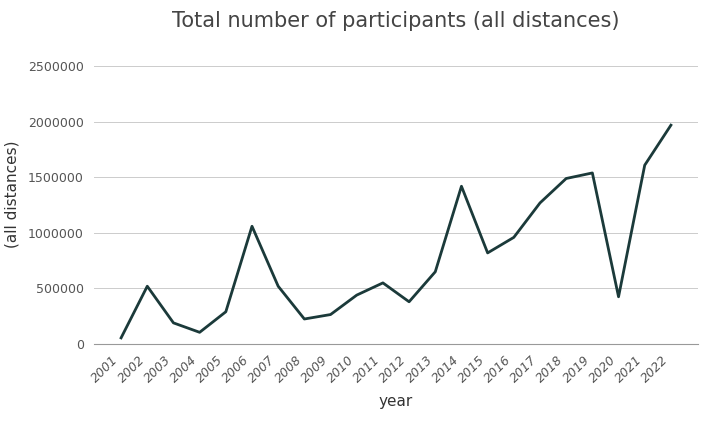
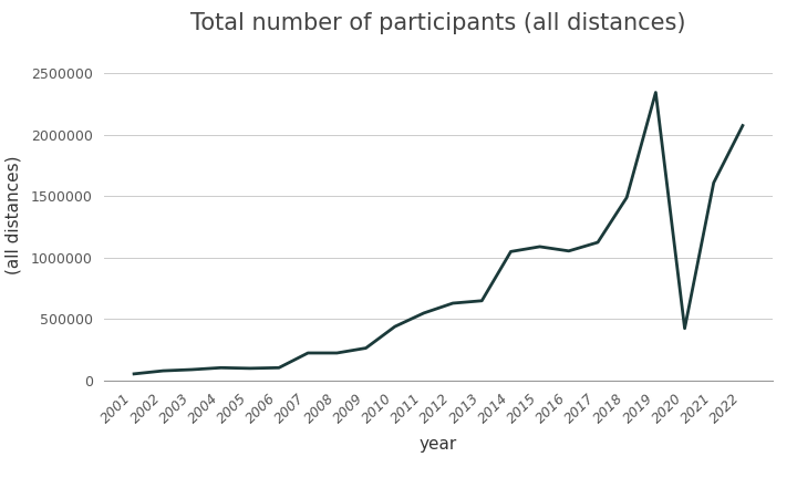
2002: 520000 -> 80000
2003: 190000 -> 90000
2005: 290000 -> 100000
2006: 1060000 -> 100000
2007: 520000 -> 220000
2012: 380000 -> 630000
2014: 1420000 -> 1050000
2015: 820000 -> 1090000
2016: 960000 -> 1060000
2017: 1270000 -> 1120000
2019: 1540000 -> 2340000
2022: 1970000 -> 2080000
